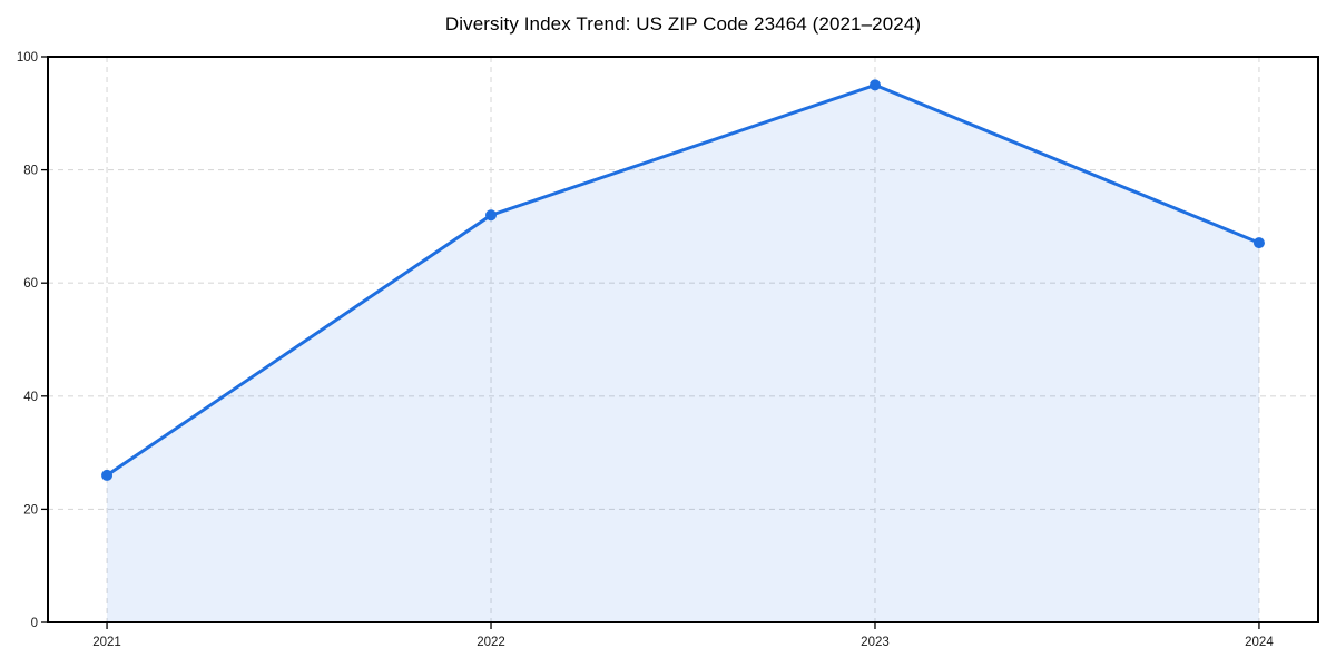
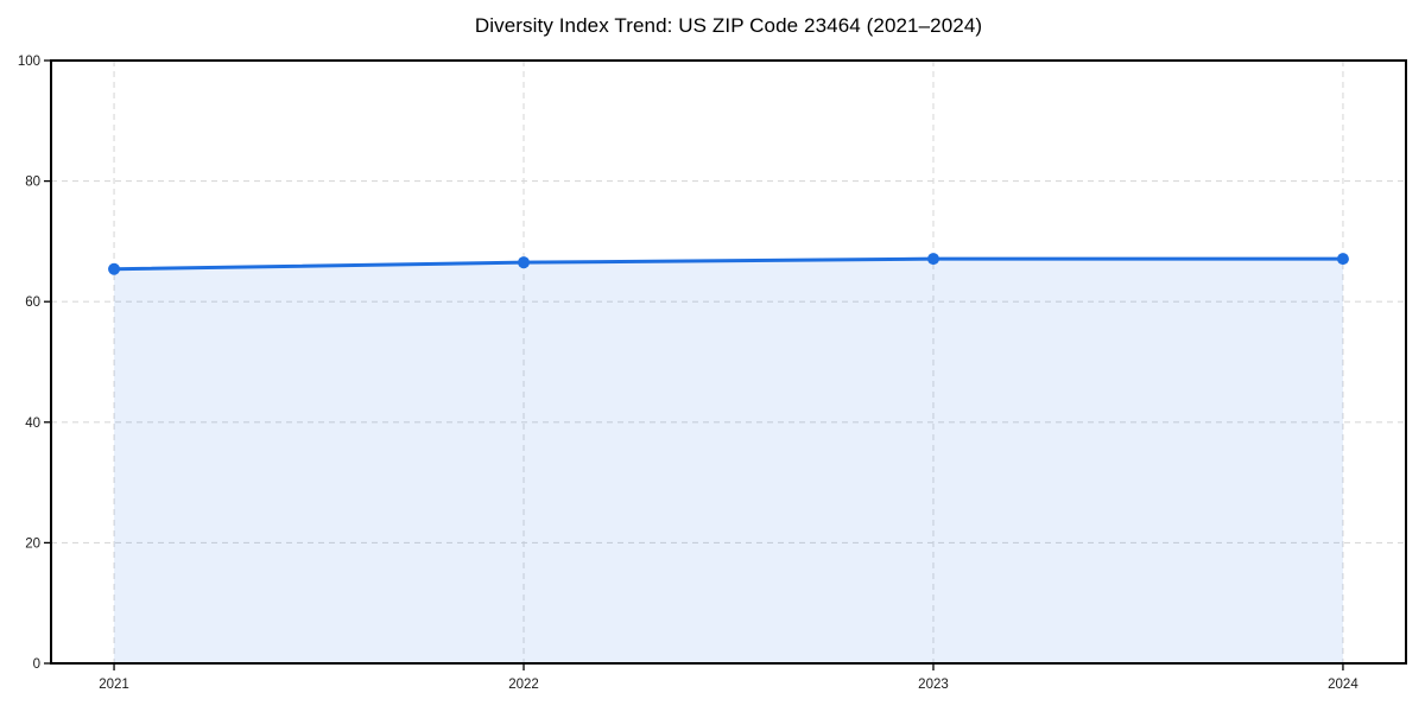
2021: 26 -> 65
2022: 72 -> 66
2023: 95 -> 67
